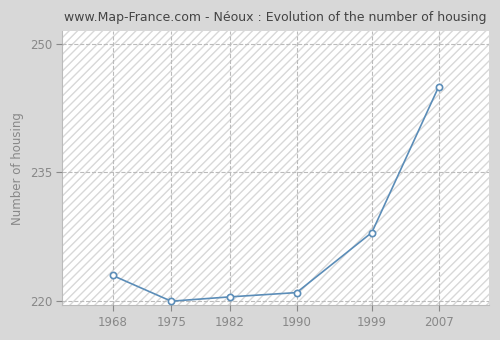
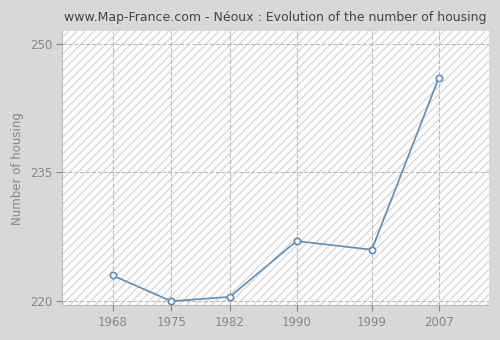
1990: 221.0 -> 227.0
1999: 228.0 -> 226.0
2007: 245.0 -> 246.0
